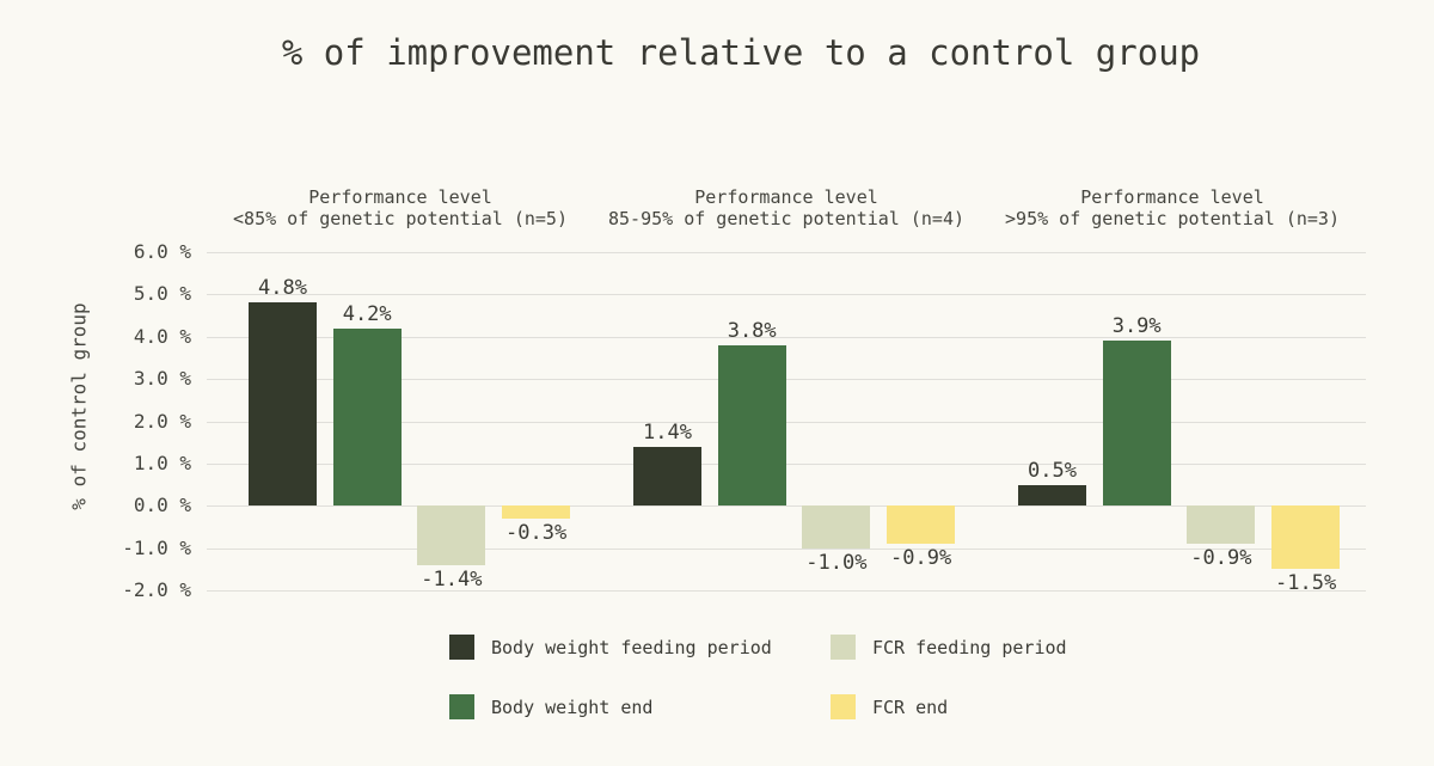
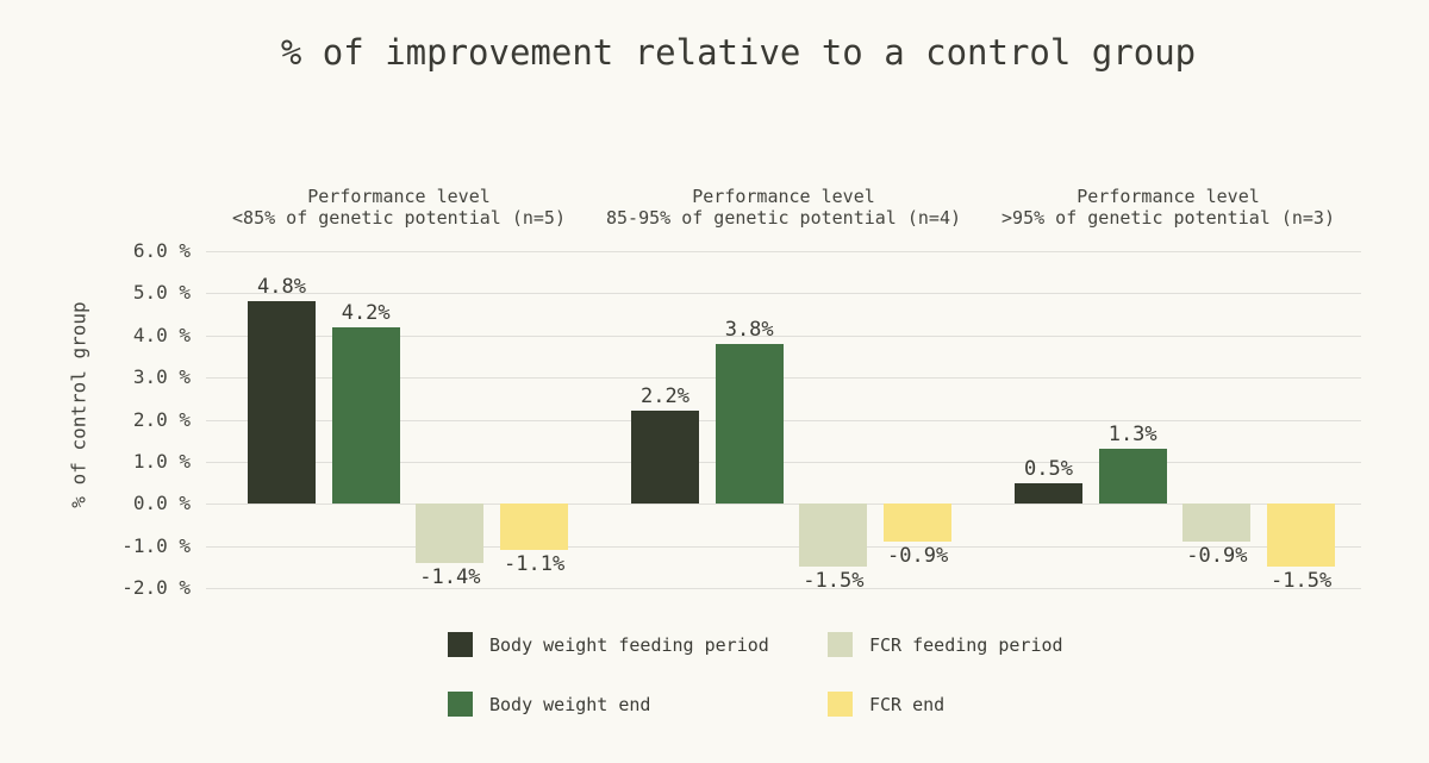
FCR end/<85% of genetic potential (n=5): -0.3% -> -1.1%
Body weight feeding period/85-95% of genetic potential (n=4): 1.4% -> 2.2%
FCR feeding period/85-95% of genetic potential (n=4): -1.0% -> -1.5%
Body weight end/>95% of genetic potential (n=3): 3.9% -> 1.3%
